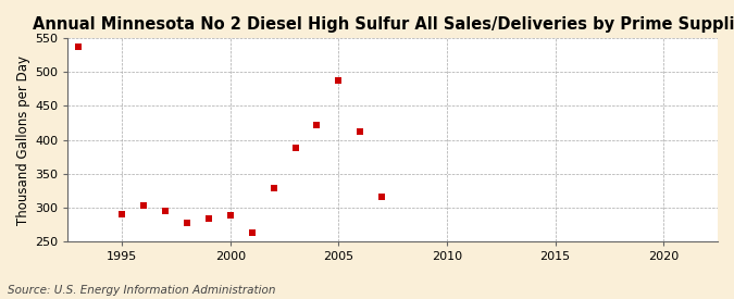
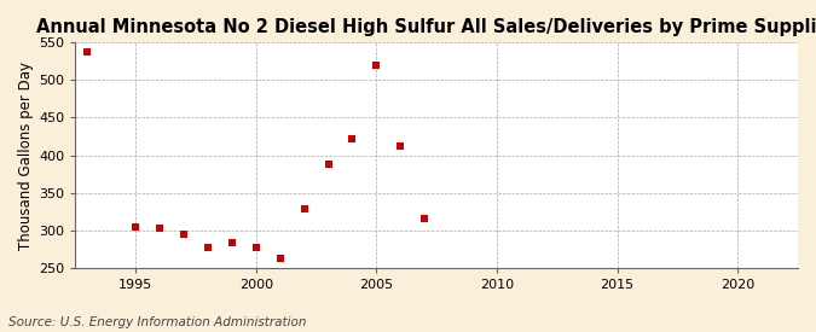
1995: 290 -> 305
2000: 288 -> 277
2005: 488 -> 520
